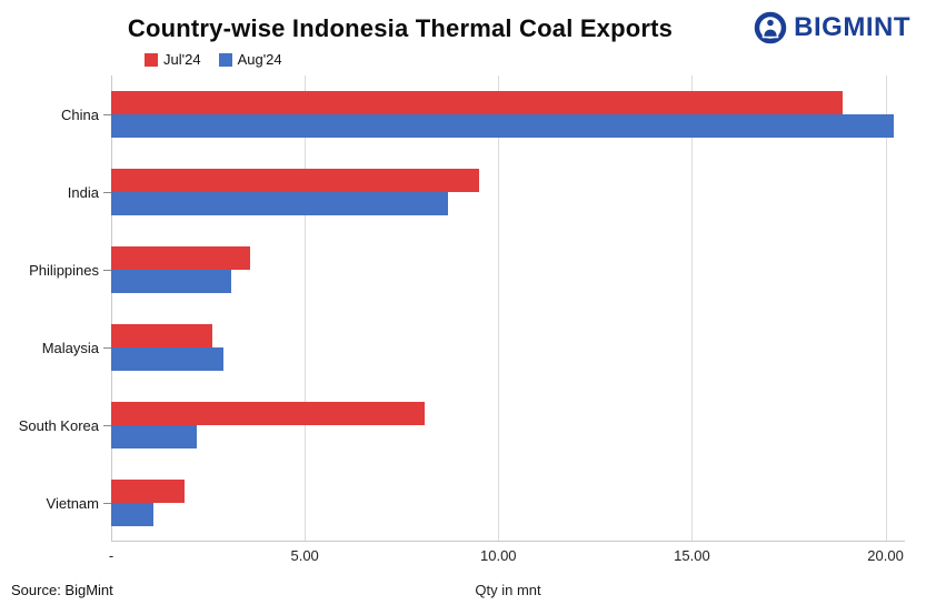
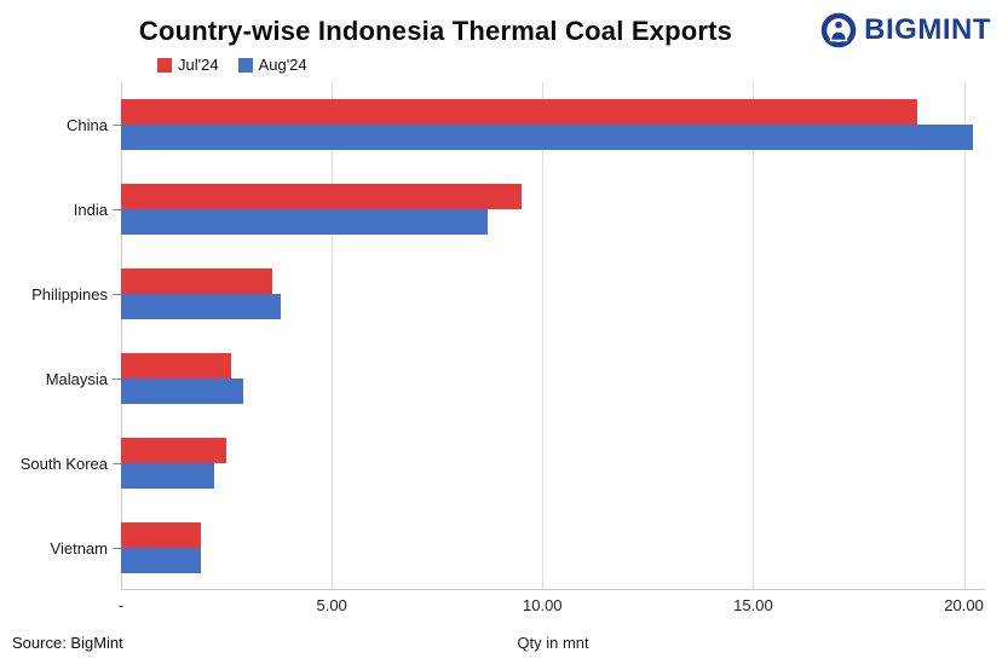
Aug'24/Philippines: 3.1 -> 3.8
Jul'24/South Korea: 8.1 -> 2.5
Aug'24/Vietnam: 1.1 -> 1.9
